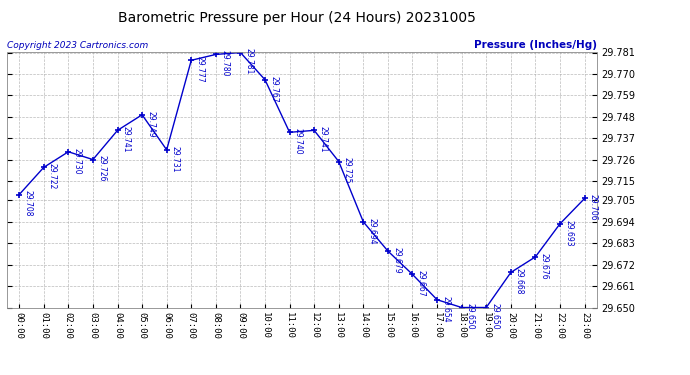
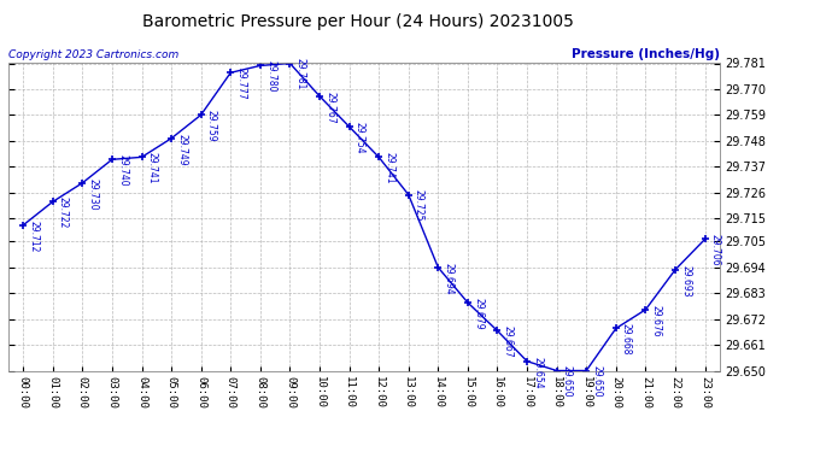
00:00: 29.708 -> 29.712
03:00: 29.726 -> 29.740
06:00: 29.731 -> 29.759
11:00: 29.740 -> 29.754
